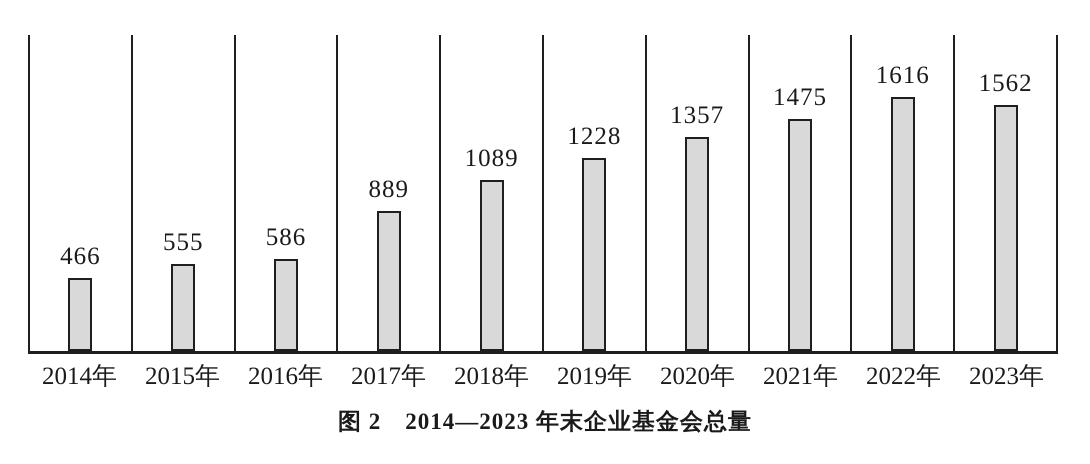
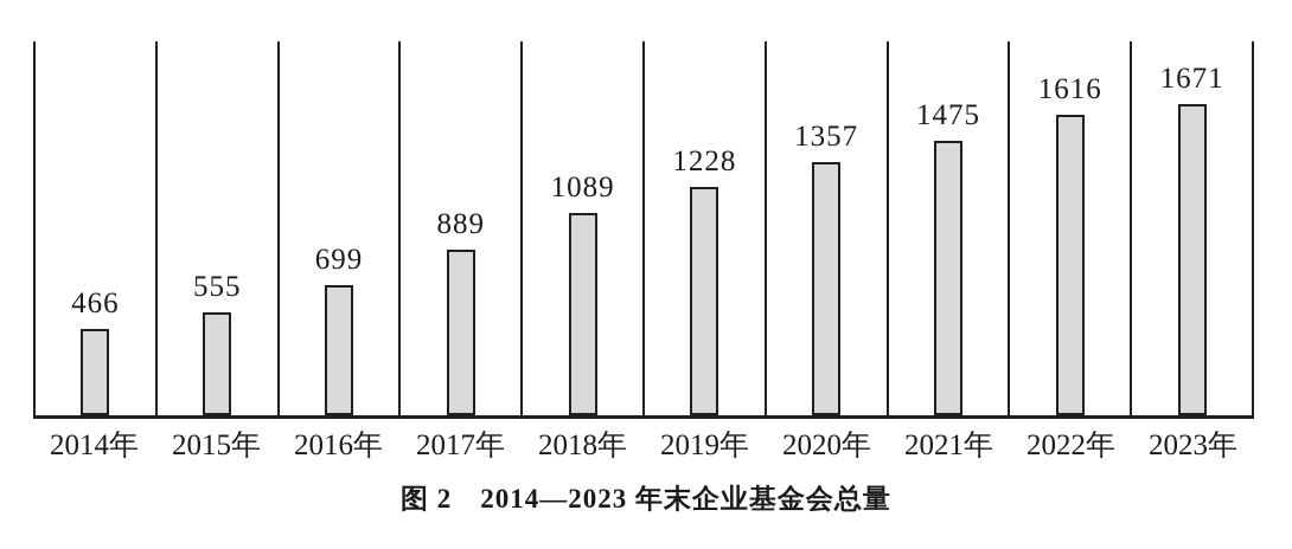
2016年: 586 -> 699
2023年: 1562 -> 1671
